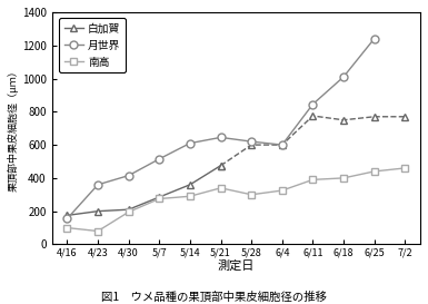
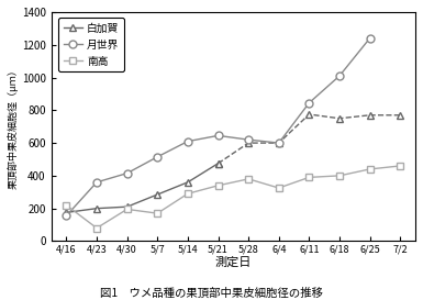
南高/4/16: 100 -> 220
南高/5/7: 280 -> 170
南高/5/28: 300 -> 380
